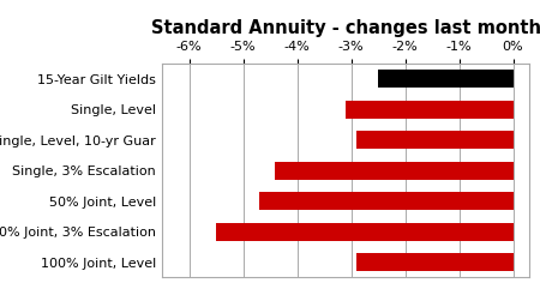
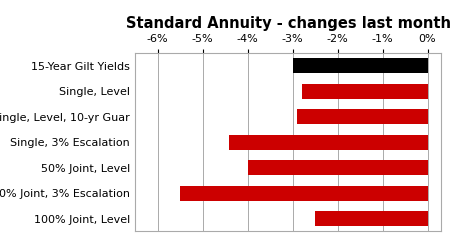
15-Year Gilt Yields: -2.5% -> -3.0%
Single, Level: -3.1% -> -2.8%
50% Joint, Level: -4.7% -> -4.0%
100% Joint, Level: -2.9% -> -2.5%
